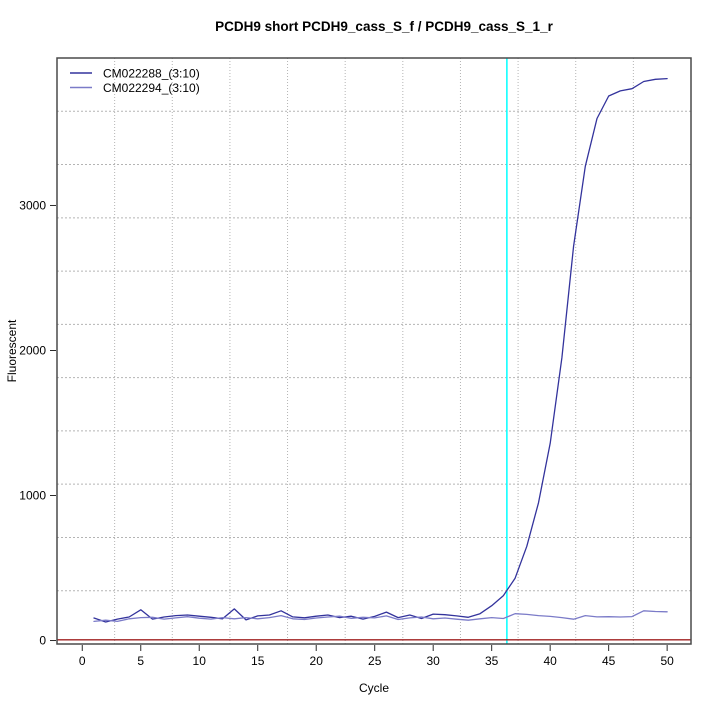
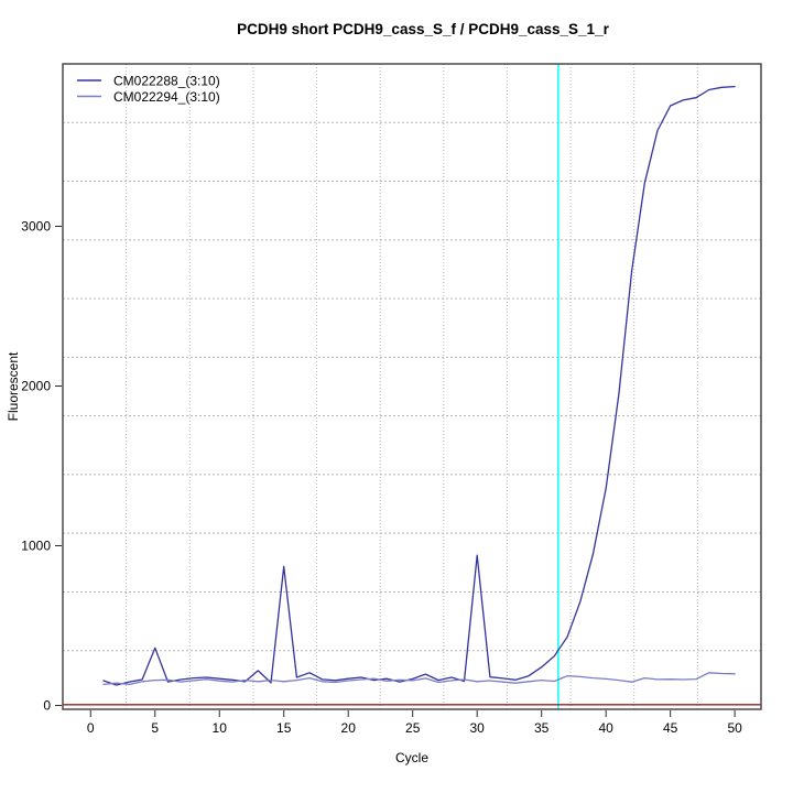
CM022288_(3:10)/5: 210 -> 360
CM022288_(3:10)/15: 170 -> 870
CM022288_(3:10)/30: 180 -> 940
